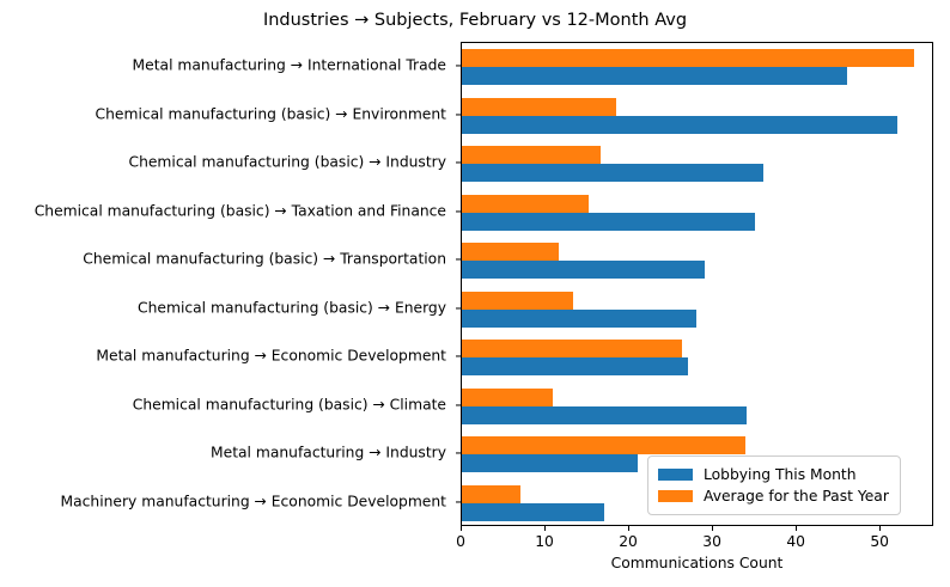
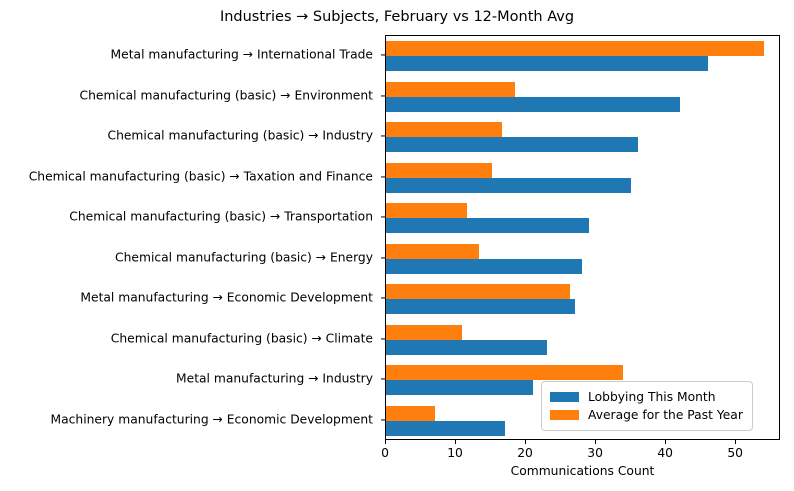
Lobbying This Month/Chemical manufacturing (basic) → Environment: 52 -> 42
Lobbying This Month/Chemical manufacturing (basic) → Climate: 34 -> 23
